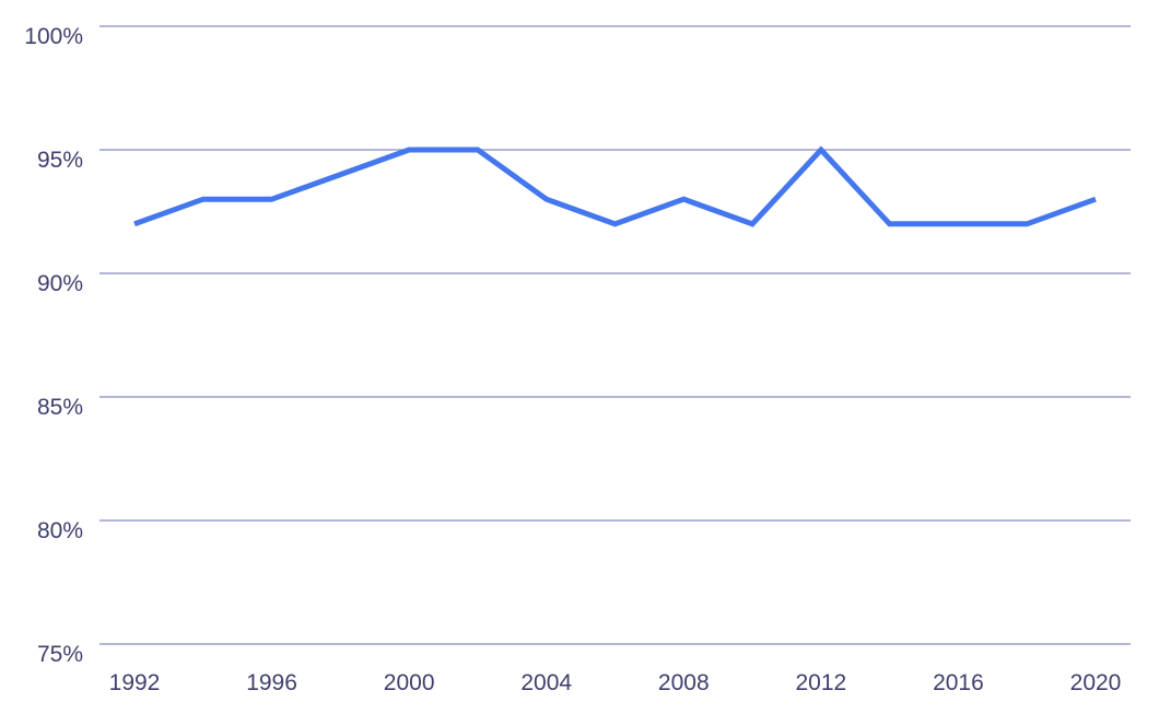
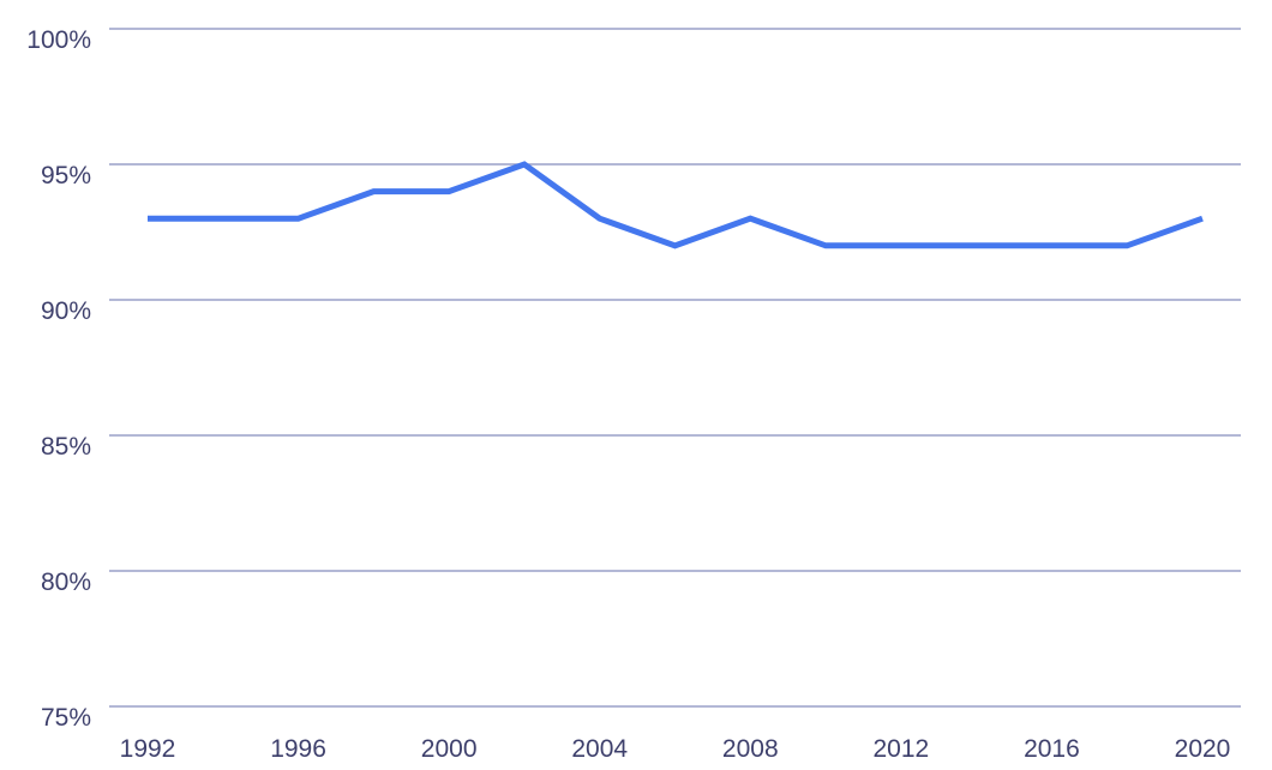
1992: 92% -> 93%
2000: 95% -> 94%
2012: 95% -> 92%
